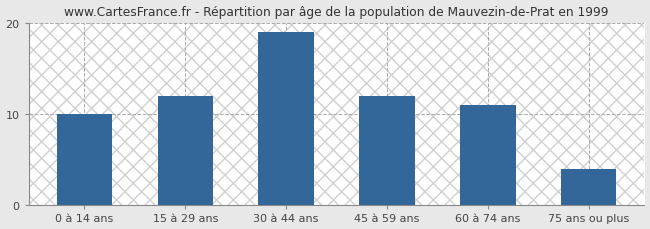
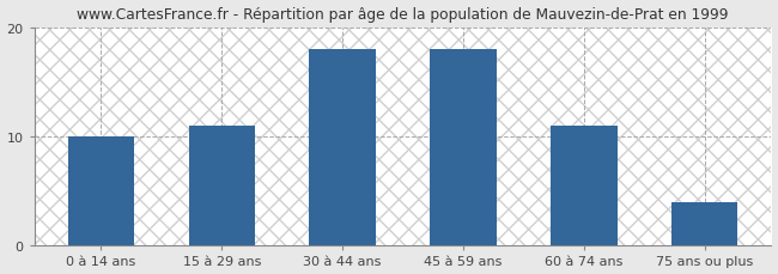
15 à 29 ans: 12 -> 11
30 à 44 ans: 19 -> 18
45 à 59 ans: 12 -> 18
